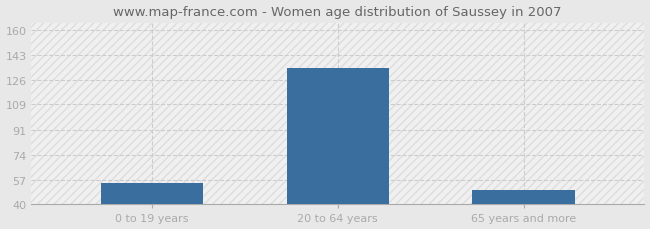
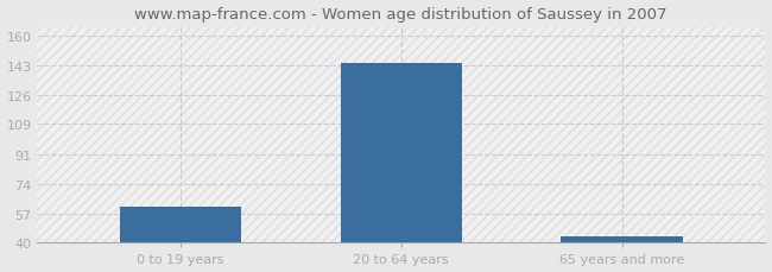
0 to 19 years: 55 -> 61
20 to 64 years: 134 -> 144
65 years and more: 50 -> 44
